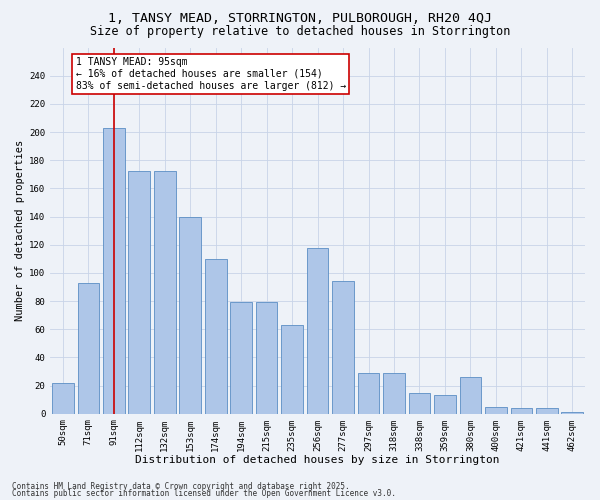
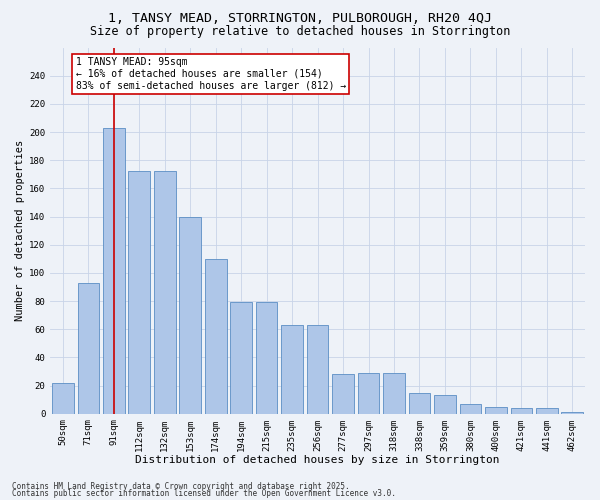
256sqm: 118 -> 63
277sqm: 94 -> 28
380sqm: 26 -> 7
